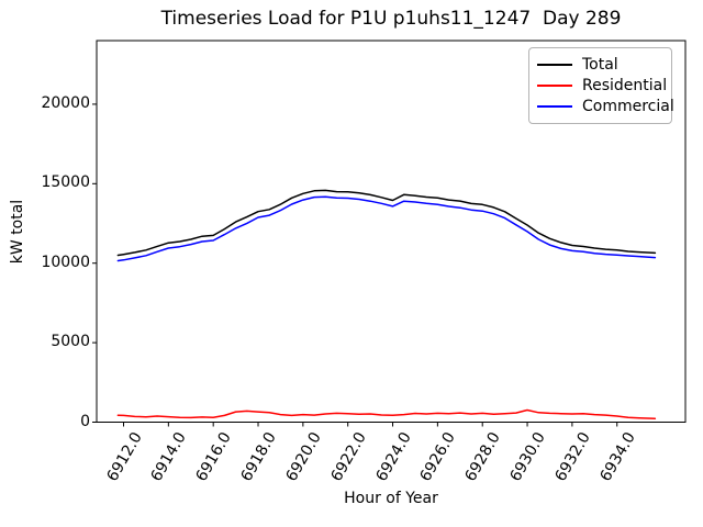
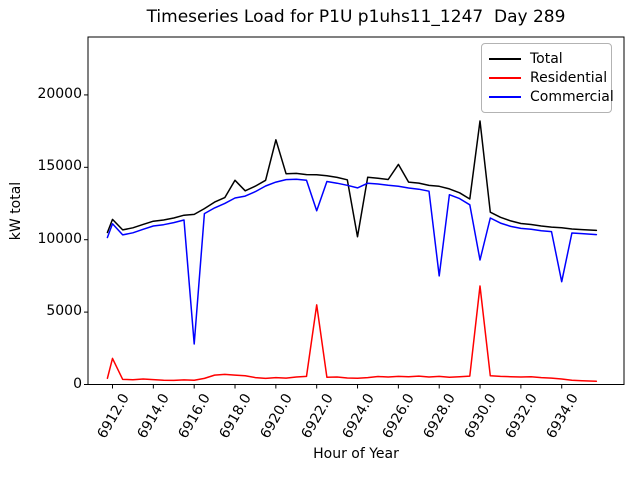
Total/6912.0: 10600 -> 11400
Residential/6912.0: 400 -> 1800
Commercial/6912.0: 10200 -> 11100
Commercial/6916.0: 11400 -> 2800
Total/6918.0: 13200 -> 14100
Total/6920.0: 14400 -> 16900
Residential/6922.0: 500 -> 5500
Commercial/6922.0: 14100 -> 12000
Total/6924.0: 14000 -> 10200
Total/6926.0: 14100 -> 15200
Commercial/6928.0: 13300 -> 7500
Total/6930.0: 12400 -> 18200
Residential/6930.0: 800 -> 6800
Commercial/6930.0: 12000 -> 8600
Commercial/6934.0: 10500 -> 7100
